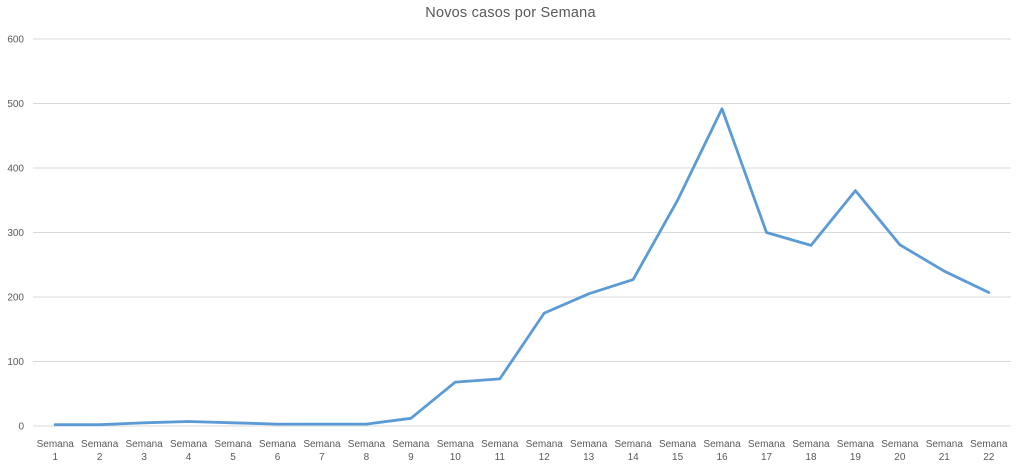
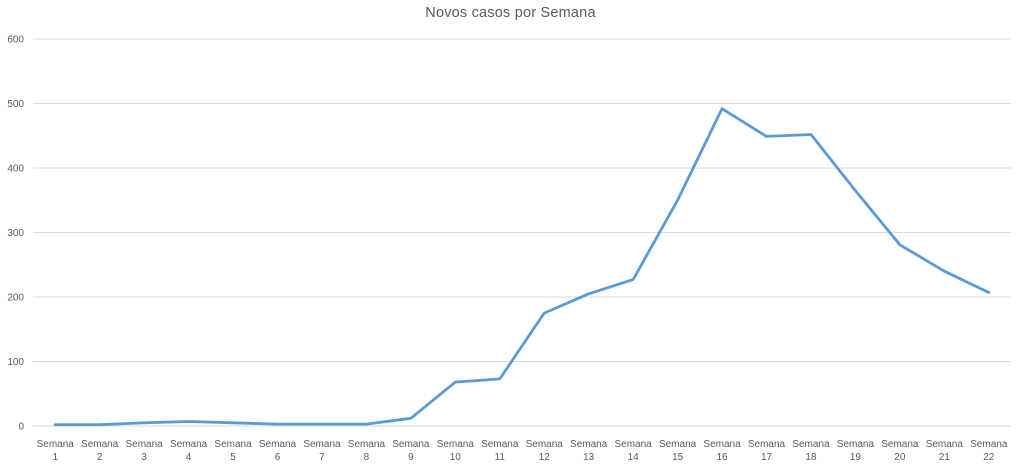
Semana 17: 300 -> 450
Semana 18: 280 -> 450
